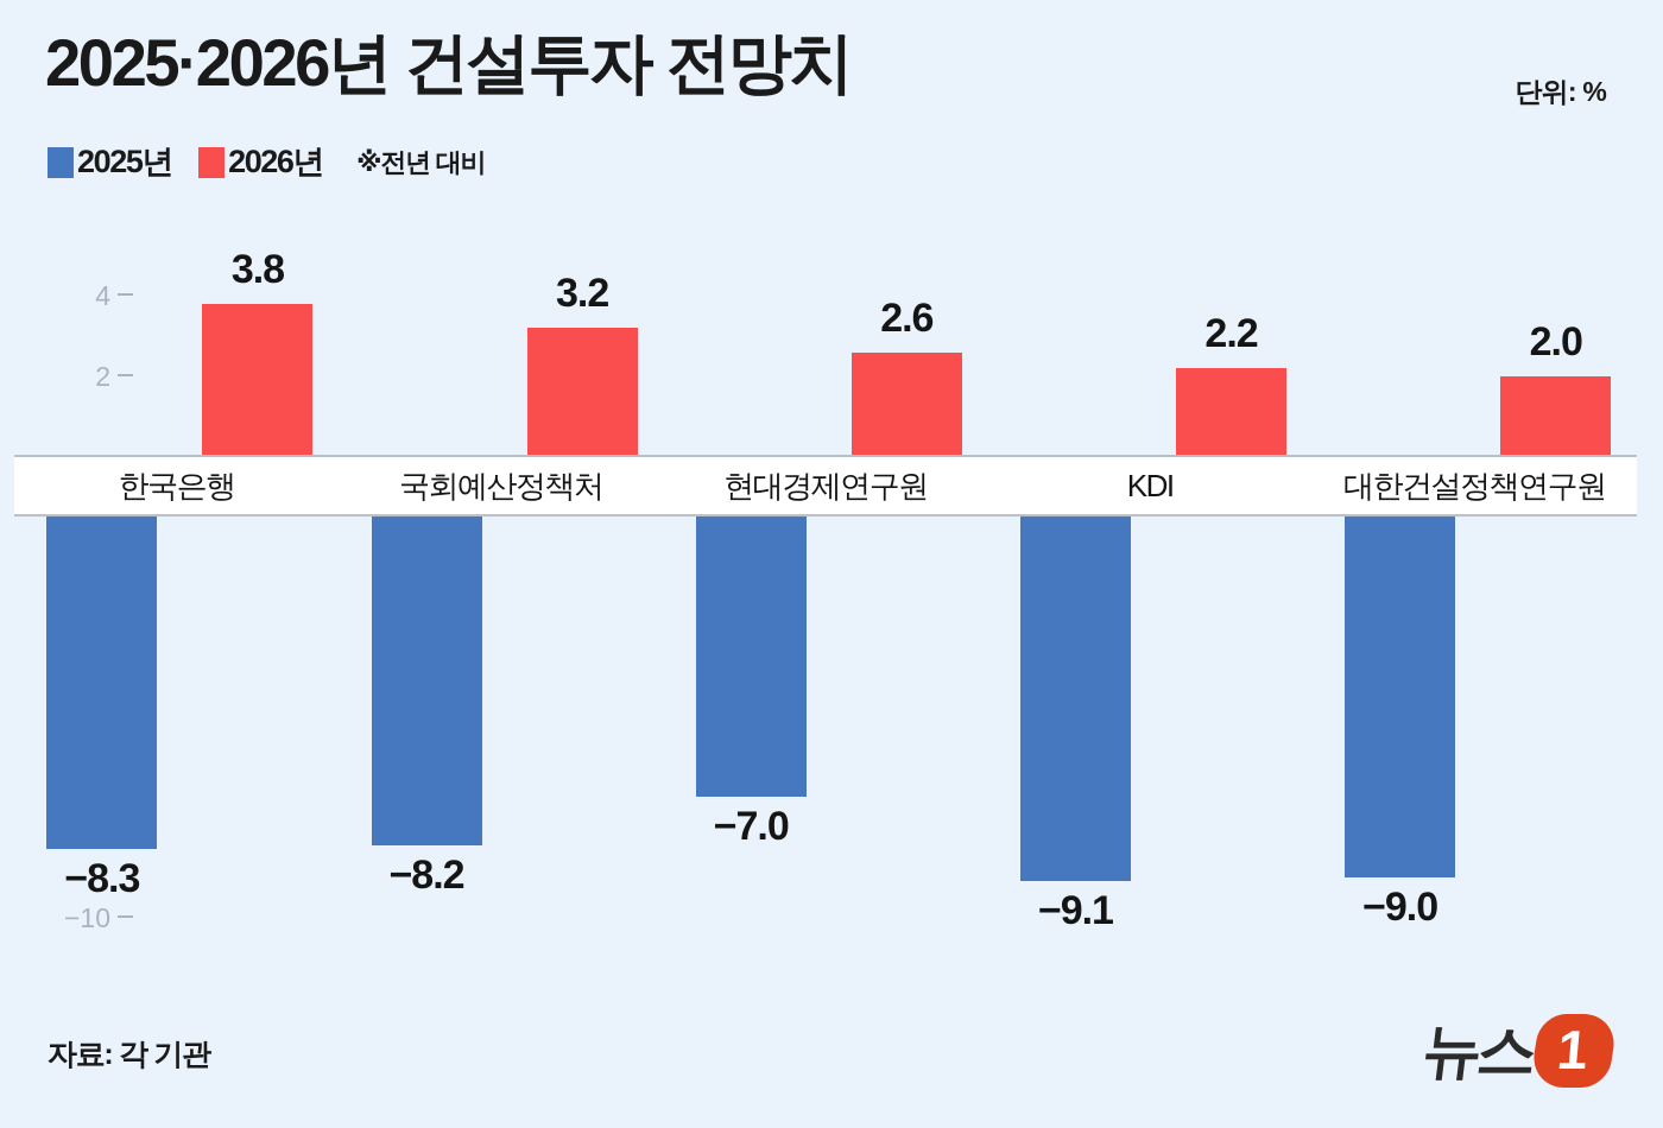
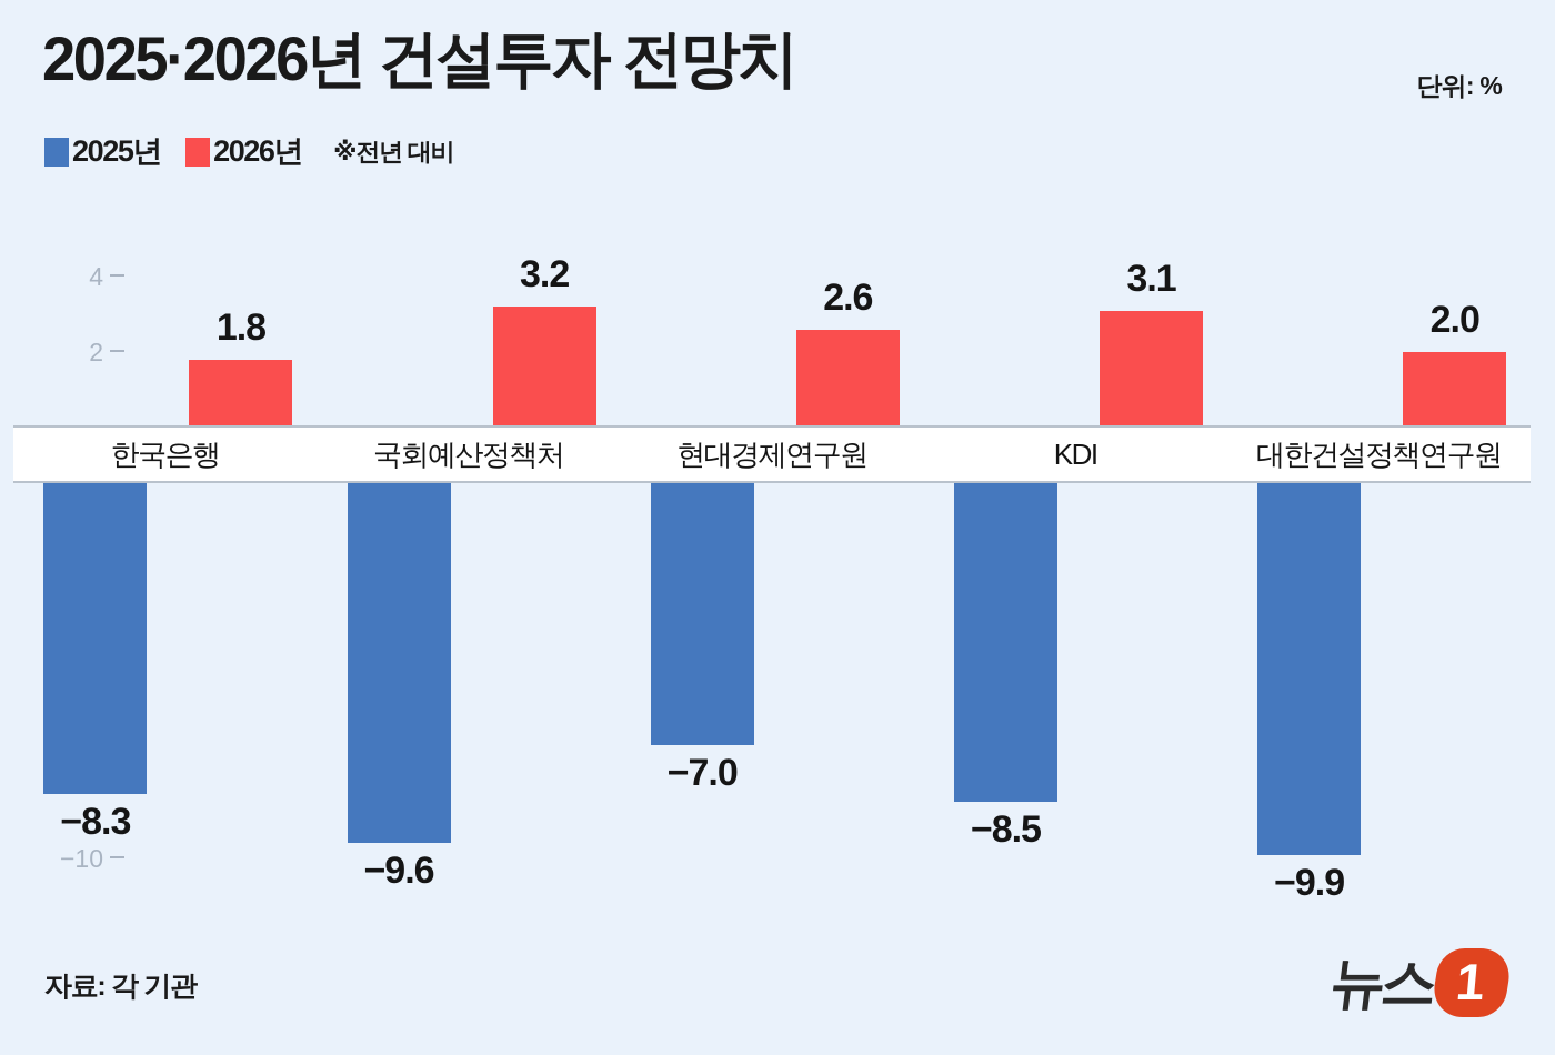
2026년/한국은행: 3.8 -> 1.8
2025년/국회예산정책처: −8.2 -> −9.6
2025년/KDI: −9.1 -> −8.5
2026년/KDI: 2.2 -> 3.1
2025년/대한건설정책연구원: −9.0 -> −9.9
